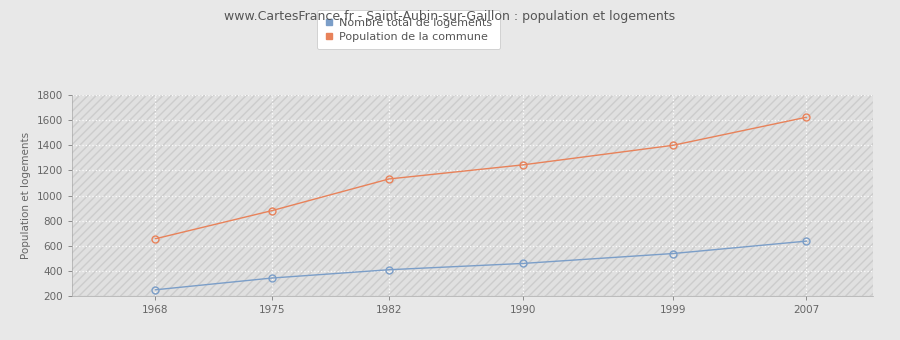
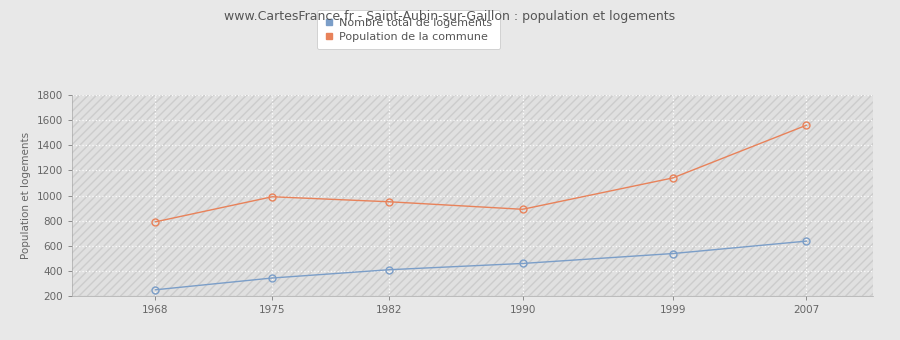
Population de la commune/1968: 660 -> 790
Population de la commune/1975: 880 -> 990
Population de la commune/1982: 1130 -> 950
Population de la commune/1990: 1240 -> 890
Population de la commune/1999: 1400 -> 1140
Population de la commune/2007: 1620 -> 1560
